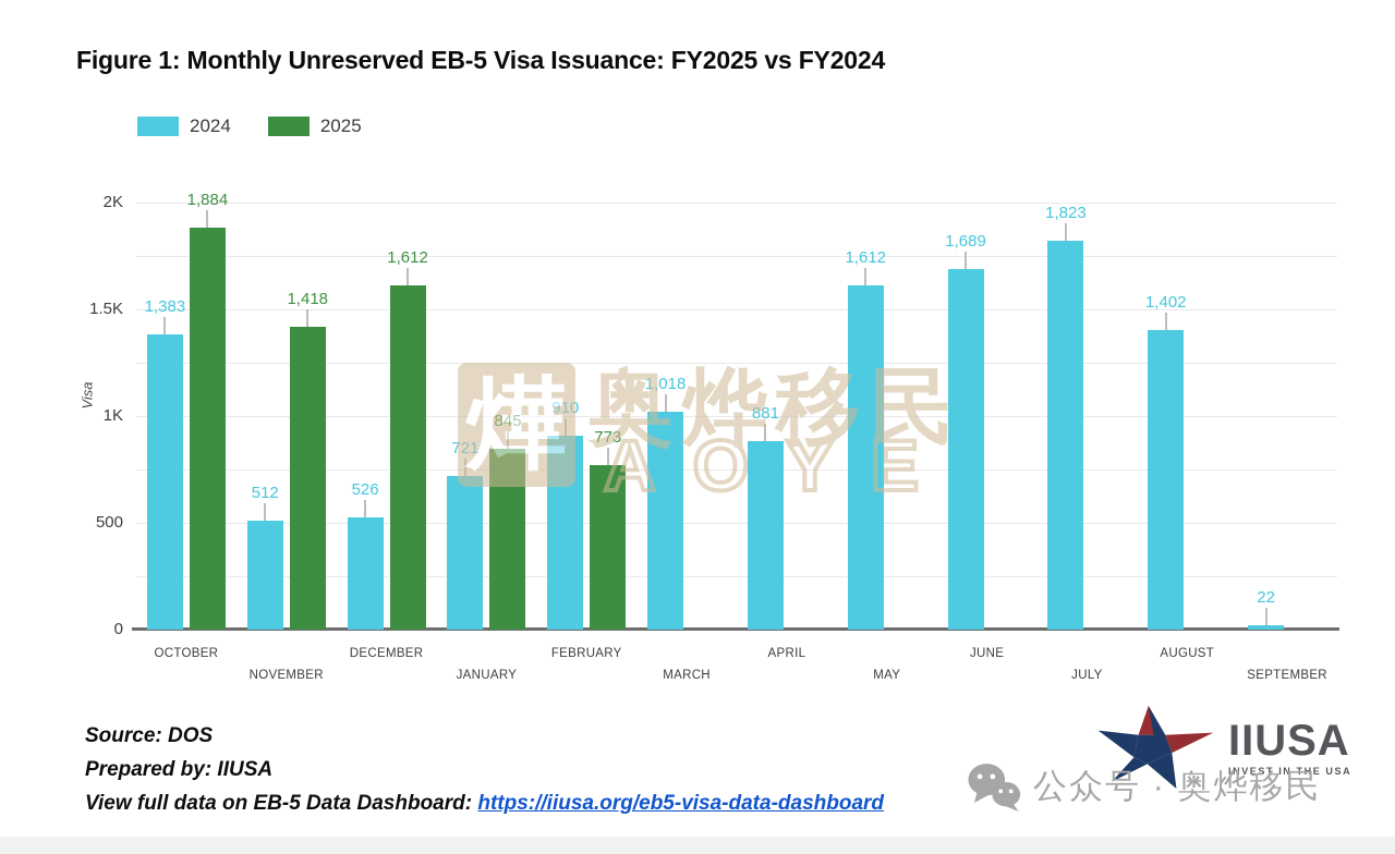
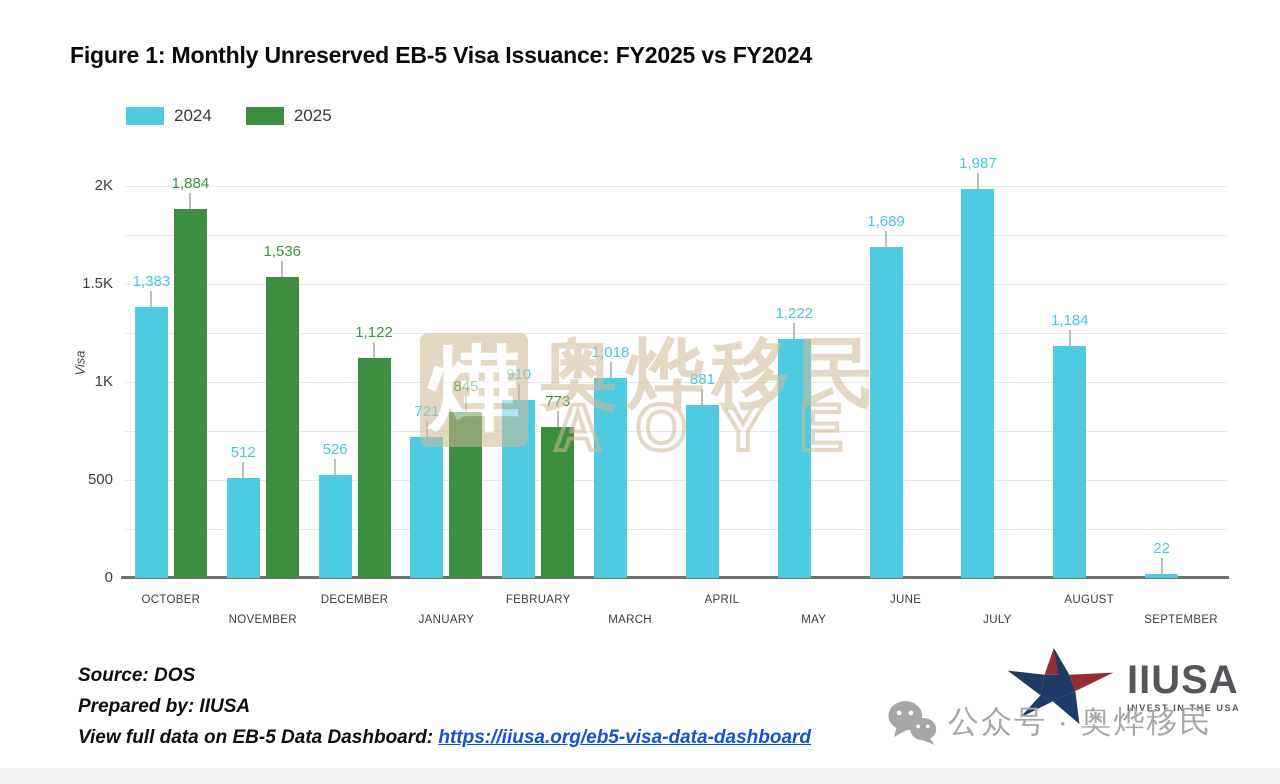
2025/NOVEMBER: 1,418 -> 1,536
2025/DECEMBER: 1,612 -> 1,122
2024/MAY: 1,612 -> 1,222
2024/JULY: 1,823 -> 1,987
2024/AUGUST: 1,402 -> 1,184
